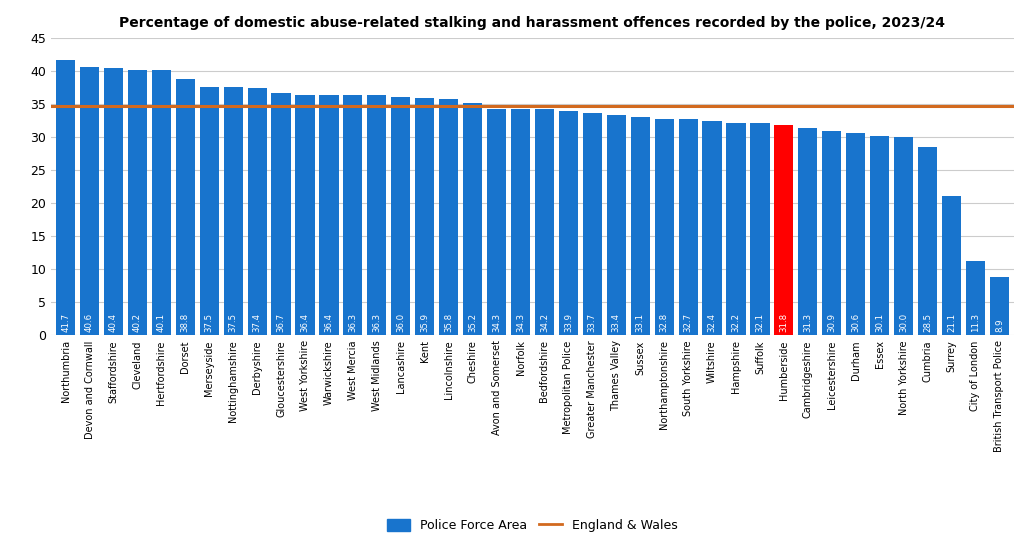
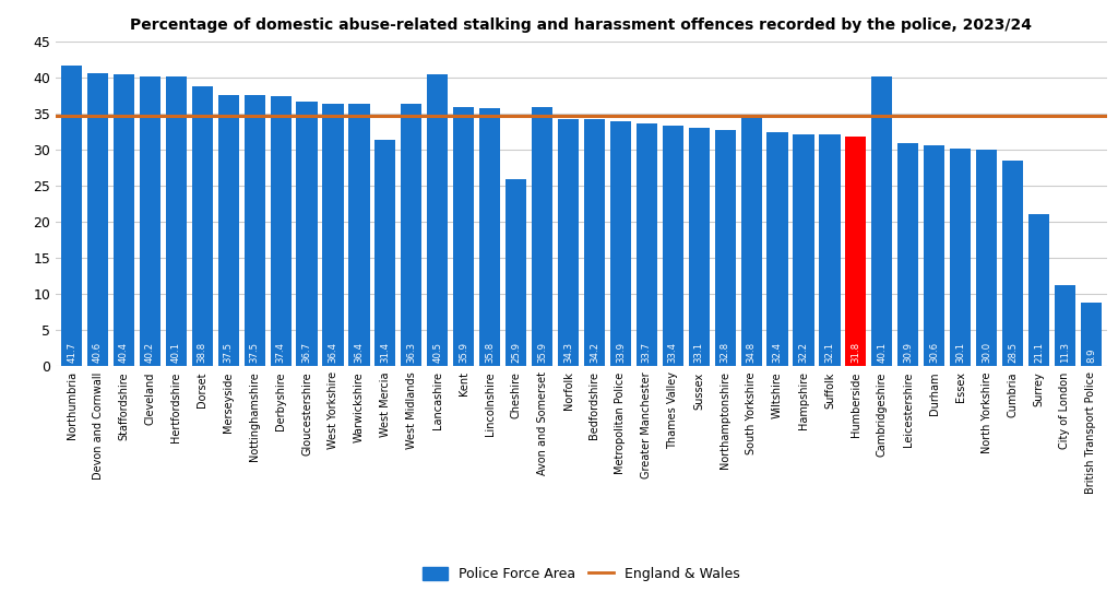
West Mercia: 36.3 -> 31.4
Lancashire: 36.0 -> 40.5
Cheshire: 35.2 -> 25.9
Avon and Somerset: 34.3 -> 35.9
South Yorkshire: 32.7 -> 34.8
Cambridgeshire: 31.3 -> 40.1
